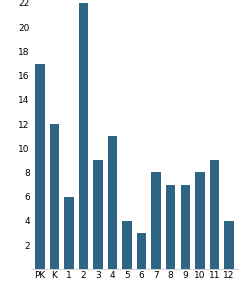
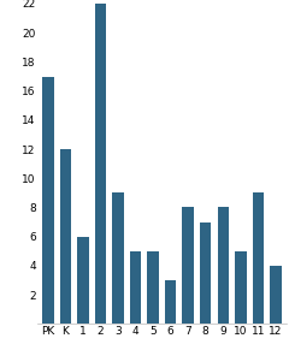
4: 11 -> 5
5: 4 -> 5
9: 7 -> 8
10: 8 -> 5
